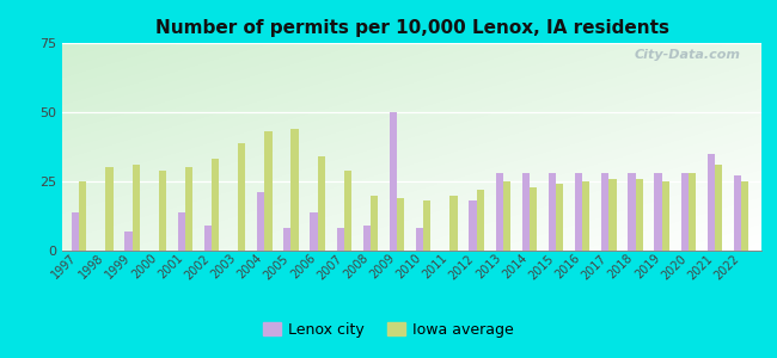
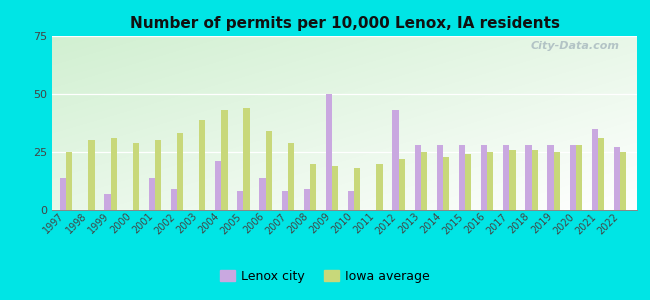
Lenox city/2012: 18 -> 43
